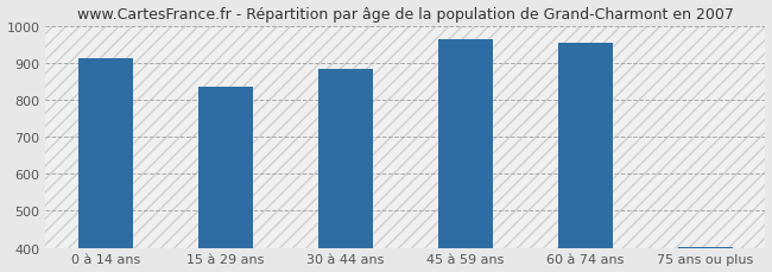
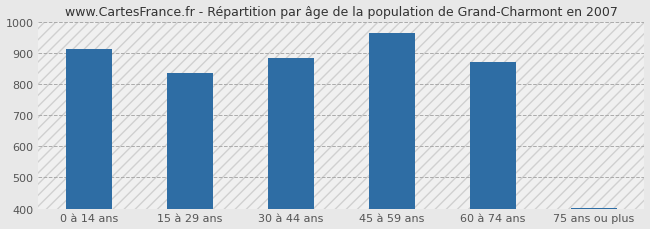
60 à 74 ans: 955 -> 869
